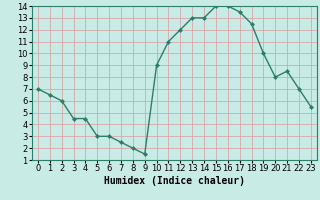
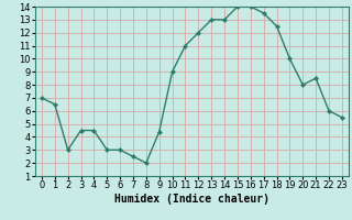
2: 6.0 -> 3.0
9: 1.5 -> 4.4
22: 7.0 -> 6.0
